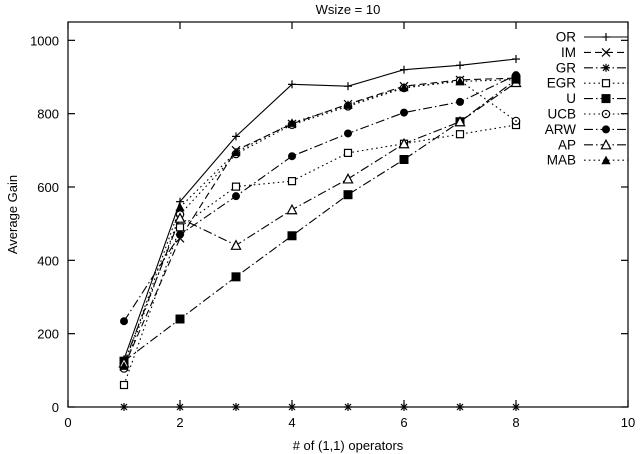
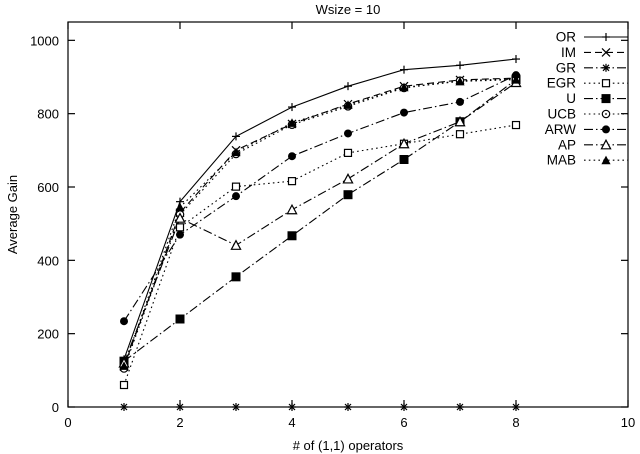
IM/2: 460 -> 530
OR/4: 880 -> 820
UCB/8: 780 -> 900
